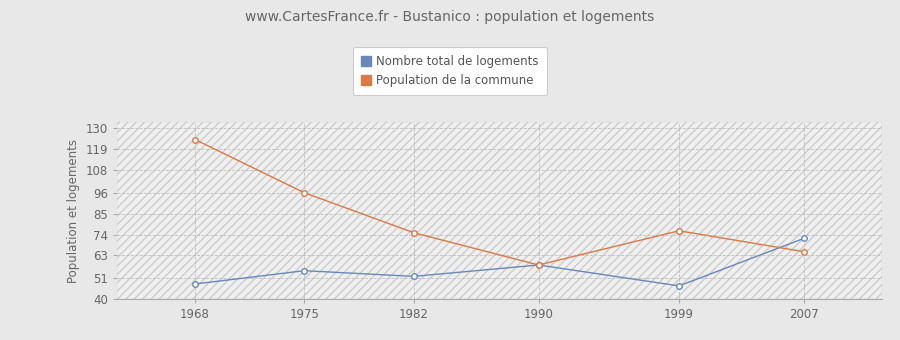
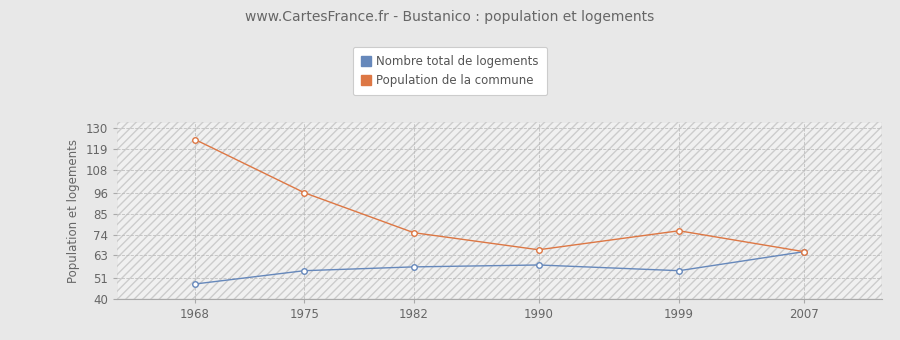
Nombre total de logements/1982: 52 -> 57
Population de la commune/1990: 58 -> 66
Nombre total de logements/1999: 47 -> 55
Nombre total de logements/2007: 72 -> 65
